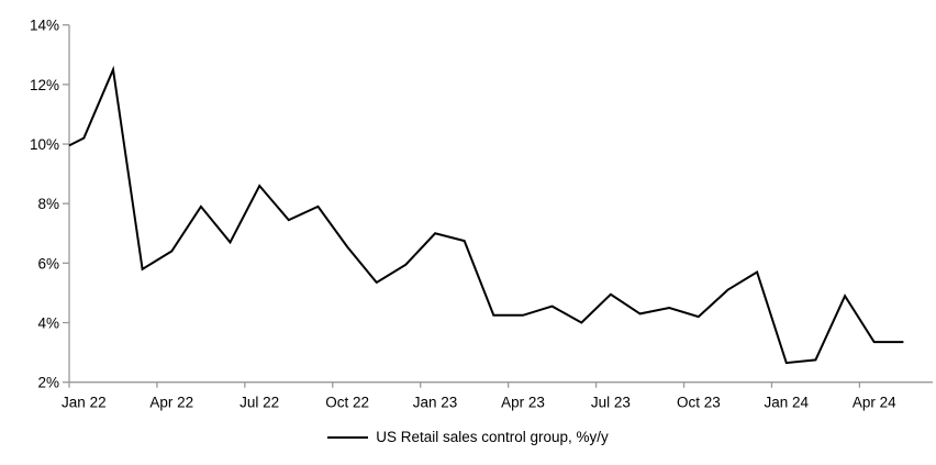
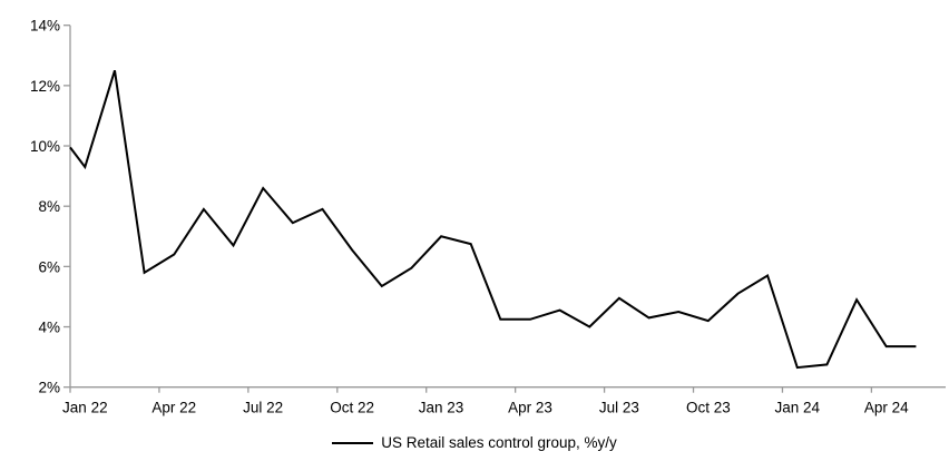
Jan 22: 10.2% -> 9.3%
